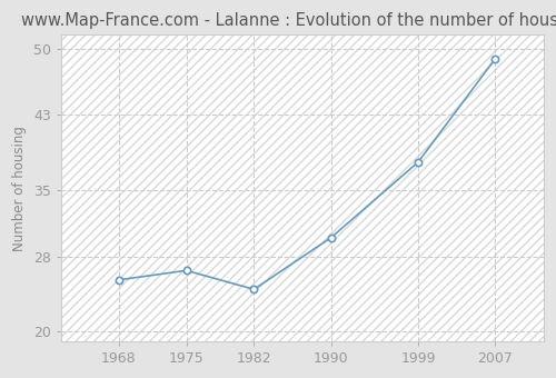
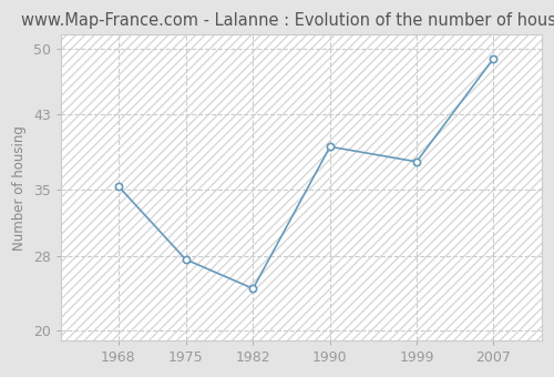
1968: 25.5 -> 35.4
1975: 26.5 -> 27.6
1990: 30.0 -> 39.6
